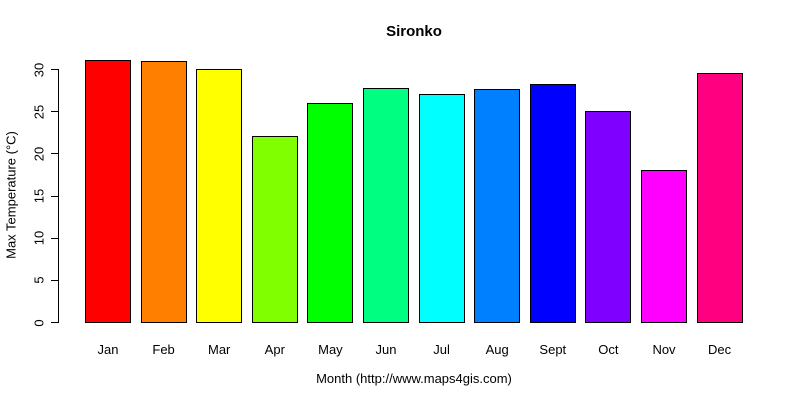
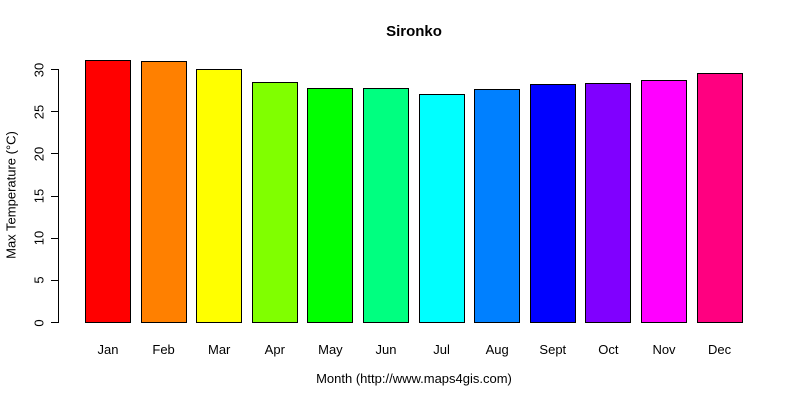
Apr: 22 -> 28
May: 26 -> 28
Oct: 25 -> 28
Nov: 18 -> 29
